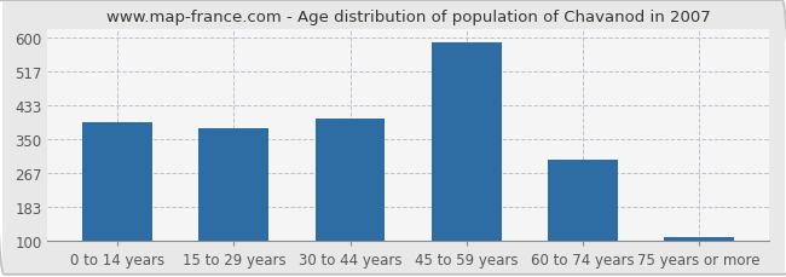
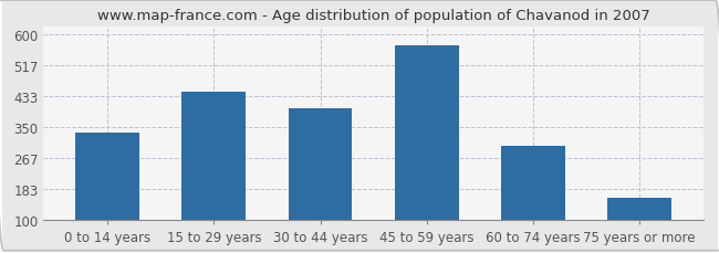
0 to 14 years: 390 -> 335
15 to 29 years: 375 -> 445
45 to 59 years: 588 -> 570
75 years or more: 108 -> 160
